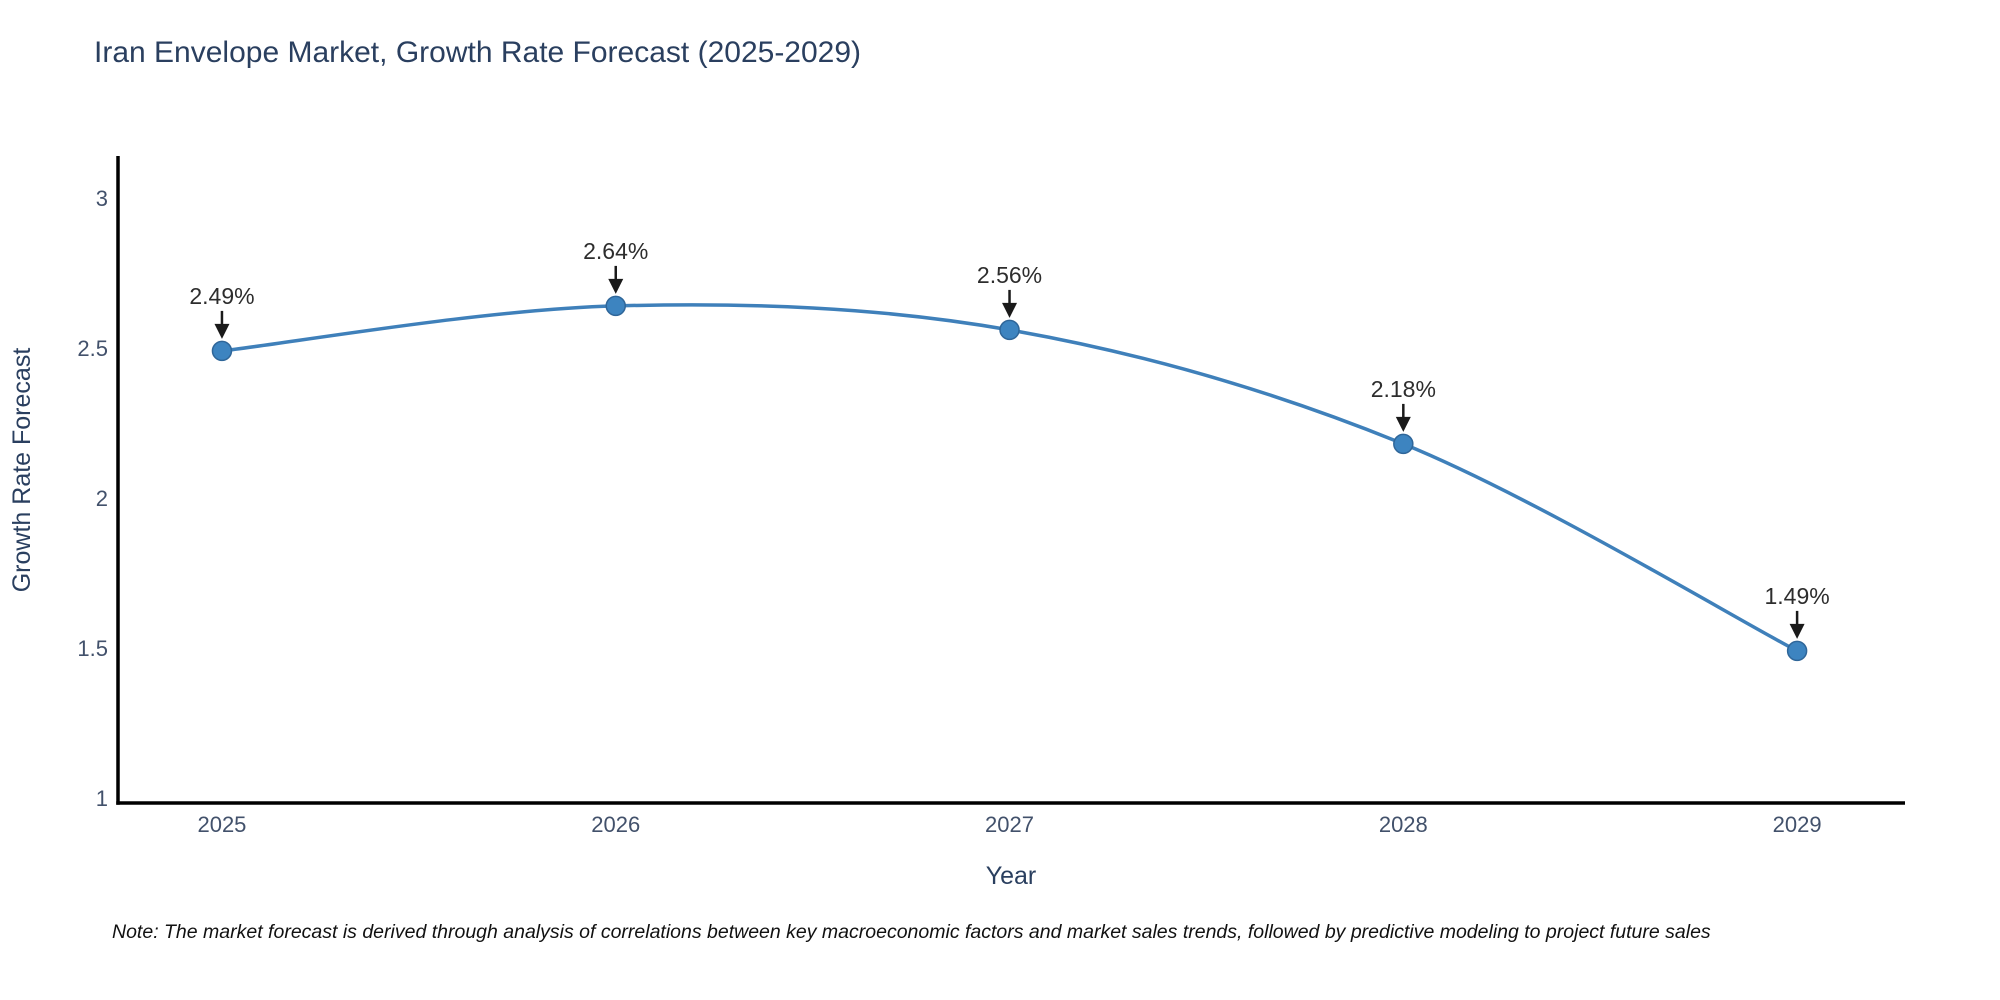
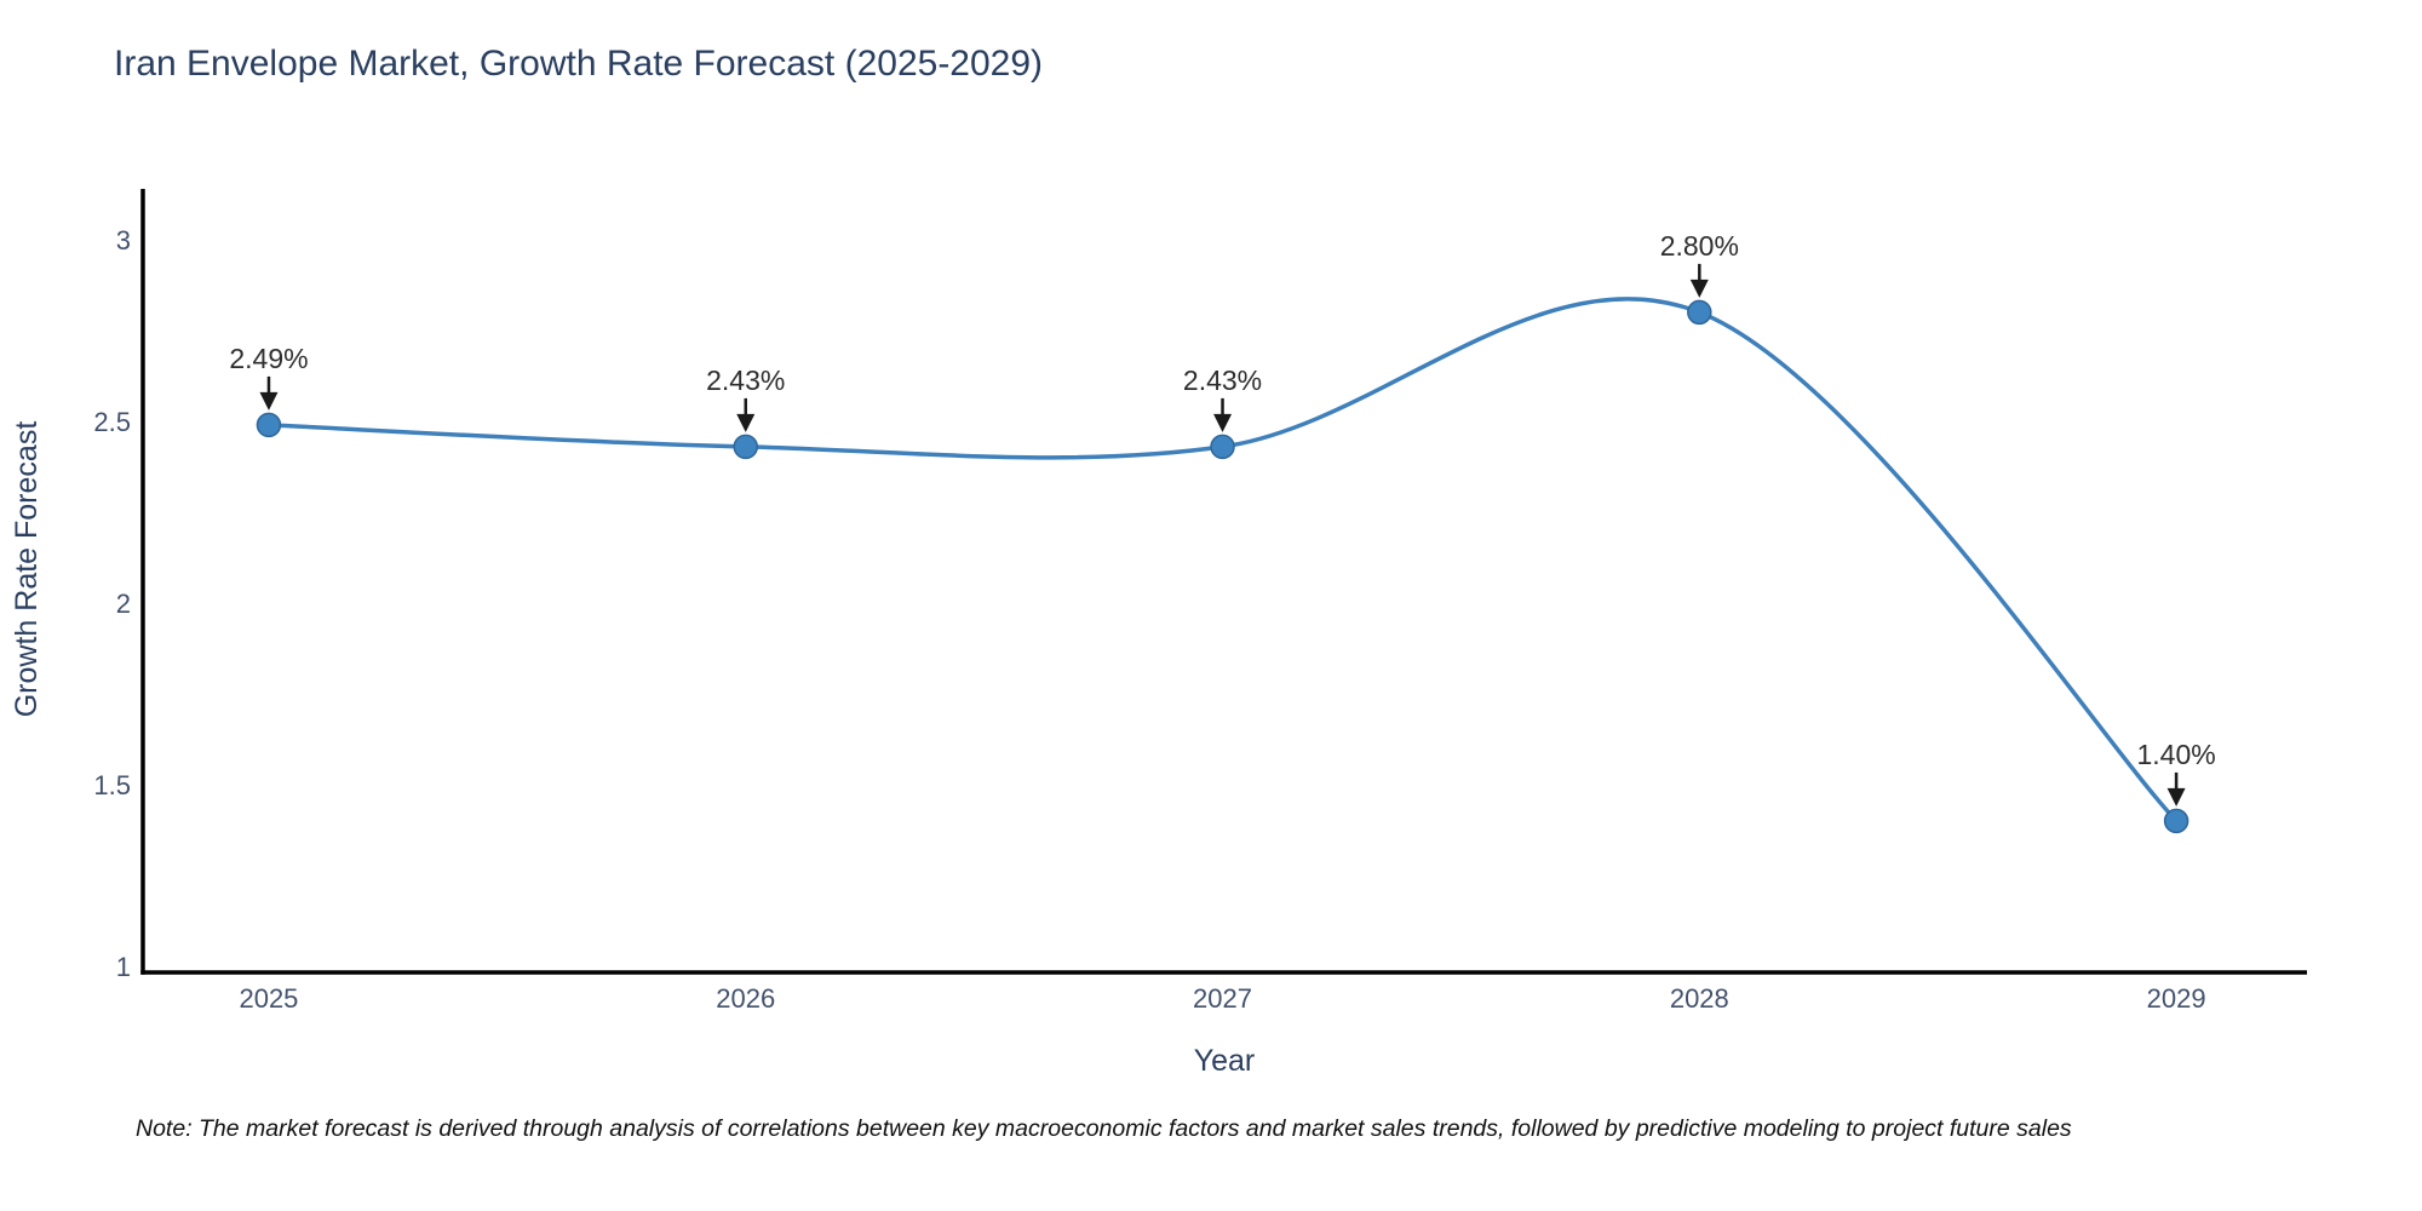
2026: 2.64% -> 2.43%
2027: 2.56% -> 2.43%
2028: 2.18% -> 2.80%
2029: 1.49% -> 1.40%
